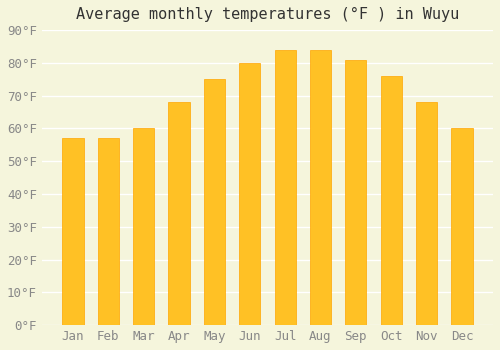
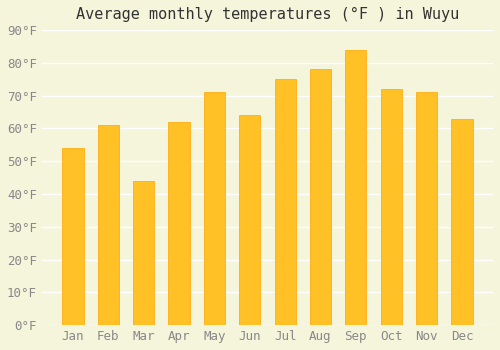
Jan: 57°F -> 54°F
Feb: 57°F -> 61°F
Mar: 60°F -> 44°F
Apr: 68°F -> 62°F
May: 75°F -> 71°F
Jun: 80°F -> 64°F
Jul: 84°F -> 75°F
Aug: 84°F -> 78°F
Sep: 81°F -> 84°F
Oct: 76°F -> 72°F
Nov: 68°F -> 71°F
Dec: 60°F -> 63°F
